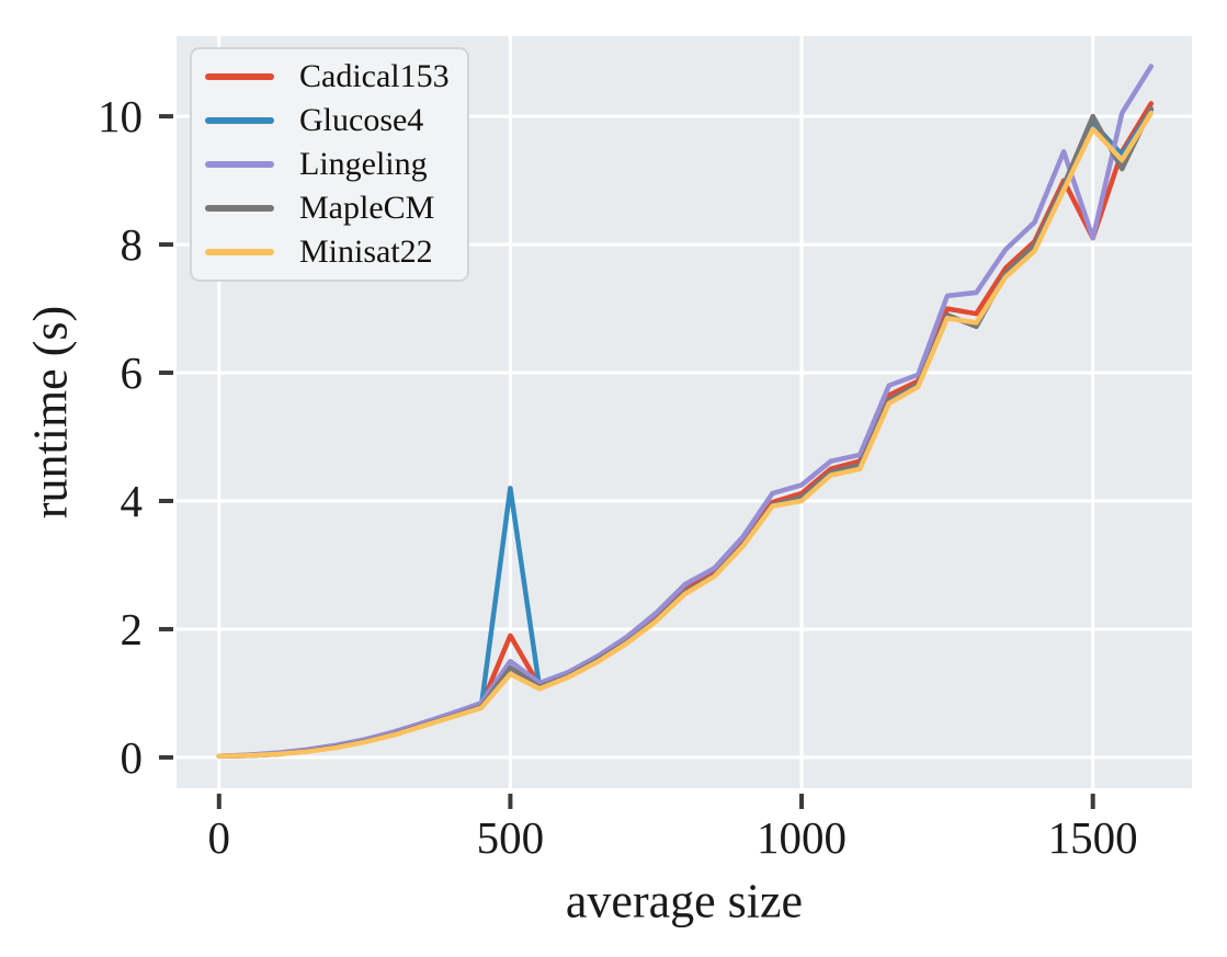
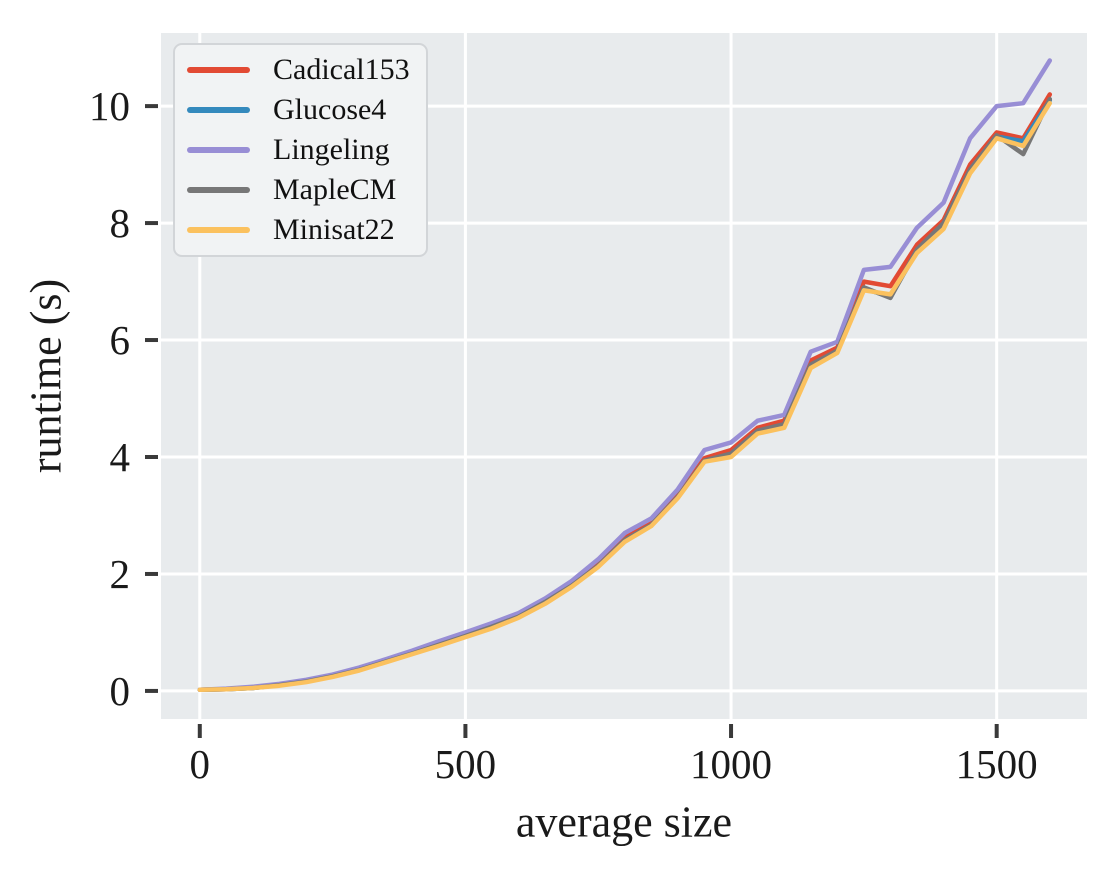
Cadical153/500: 1.9 -> 0.9
Glucose4/500: 4.2 -> 0.9
Lingeling/500: 1.5 -> 1.0
MapleCM/500: 1.4 -> 0.9
Minisat22/500: 1.3 -> 0.9
Cadical153/1500: 8.1 -> 9.6
Glucose4/1500: 9.9 -> 9.5
Lingeling/1500: 8.1 -> 10.0
MapleCM/1500: 10.0 -> 9.5
Minisat22/1500: 9.8 -> 9.4
